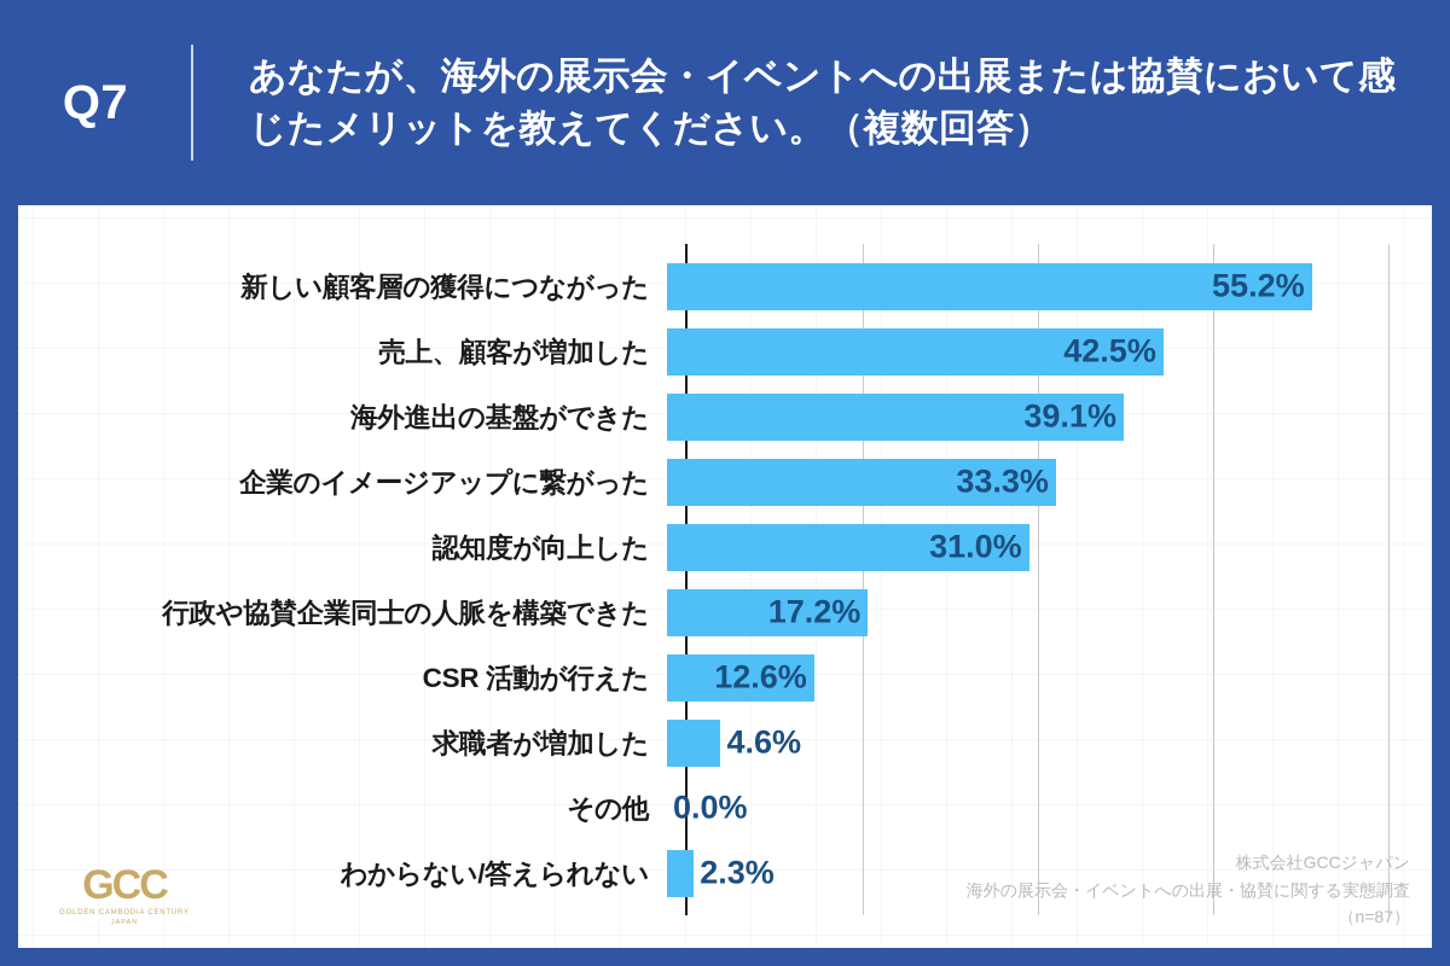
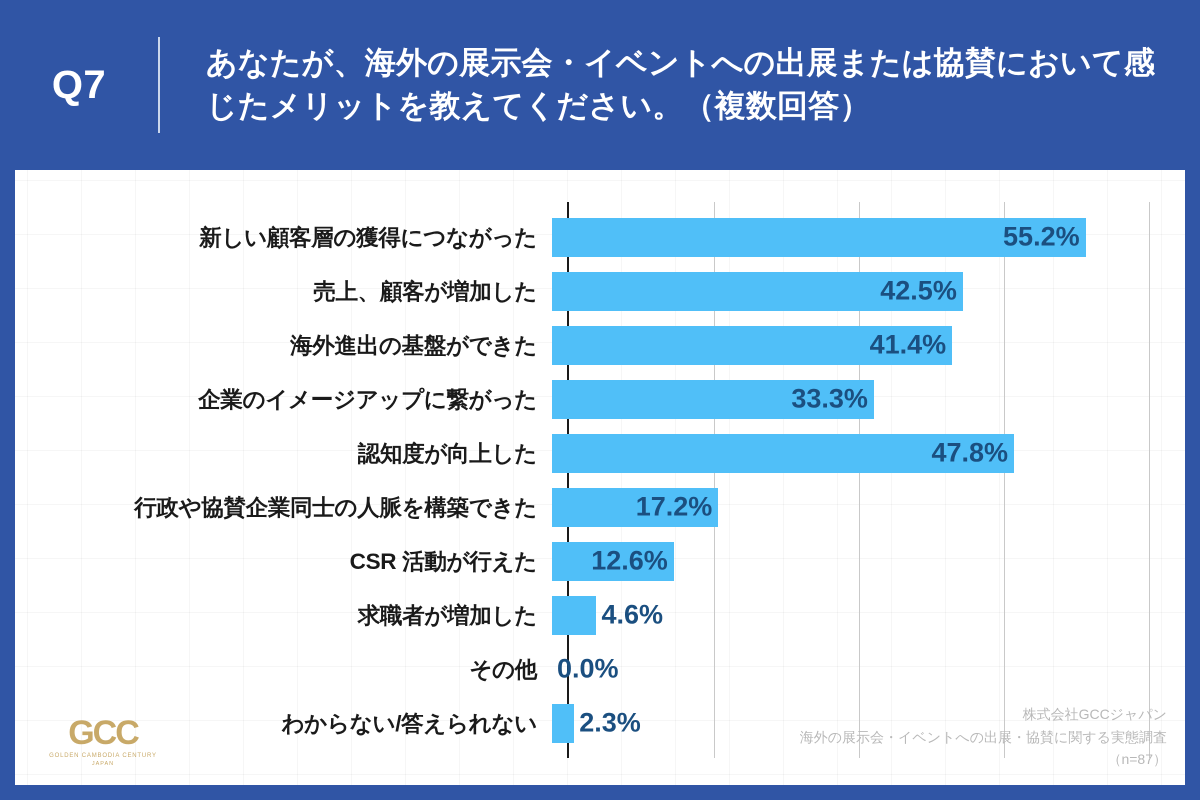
海外進出の基盤ができた: 39.1% -> 41.4%
認知度が向上した: 31.0% -> 47.8%
